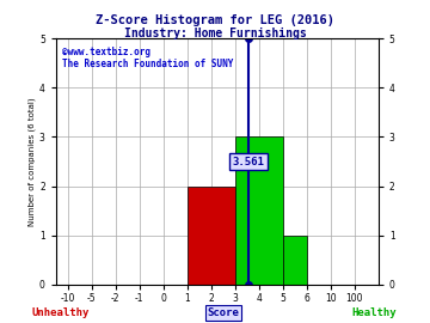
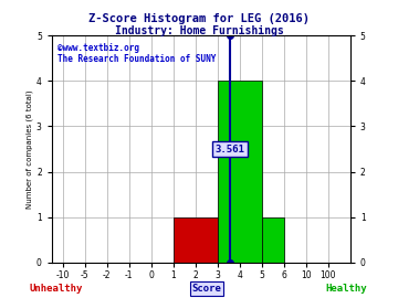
2: 2 -> 1
4: 3 -> 4
